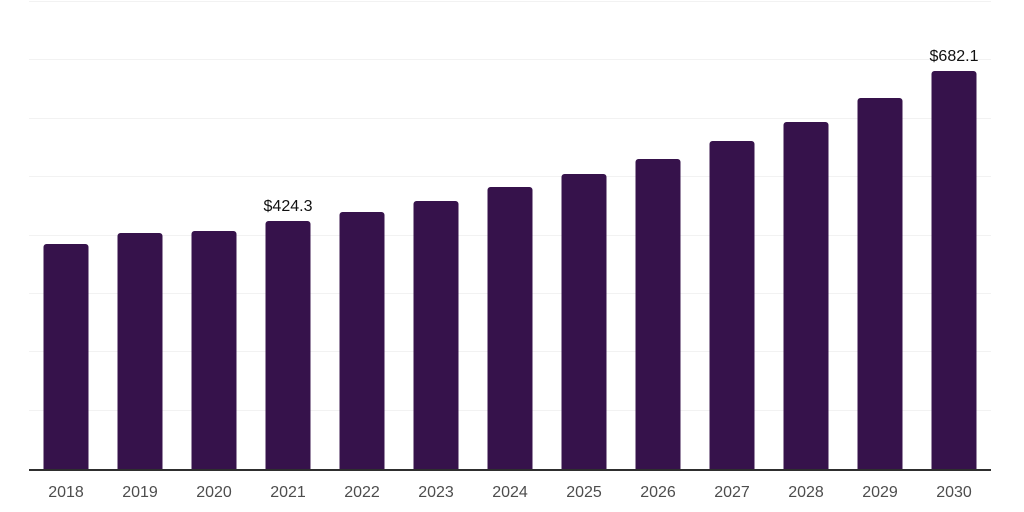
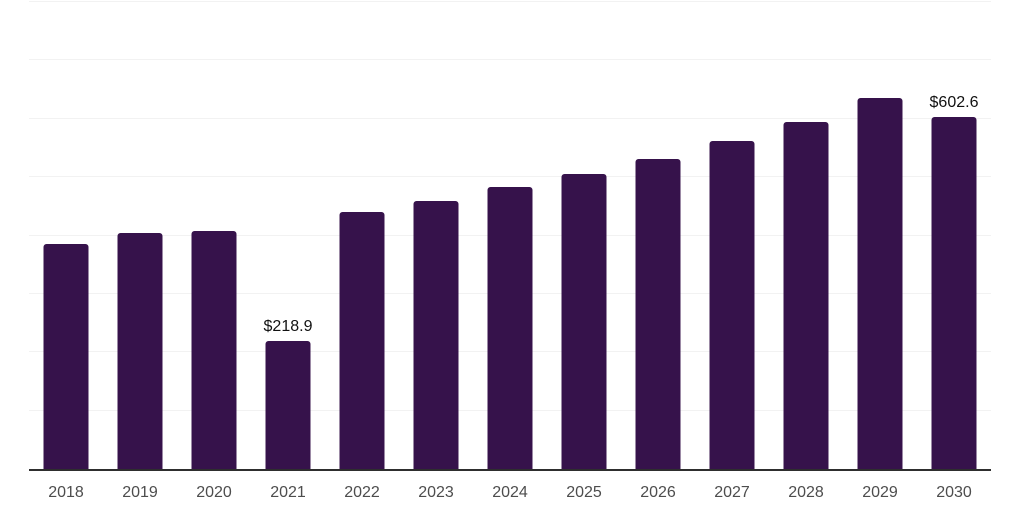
2021: $424.3 -> $218.9
2030: $682.1 -> $602.6
